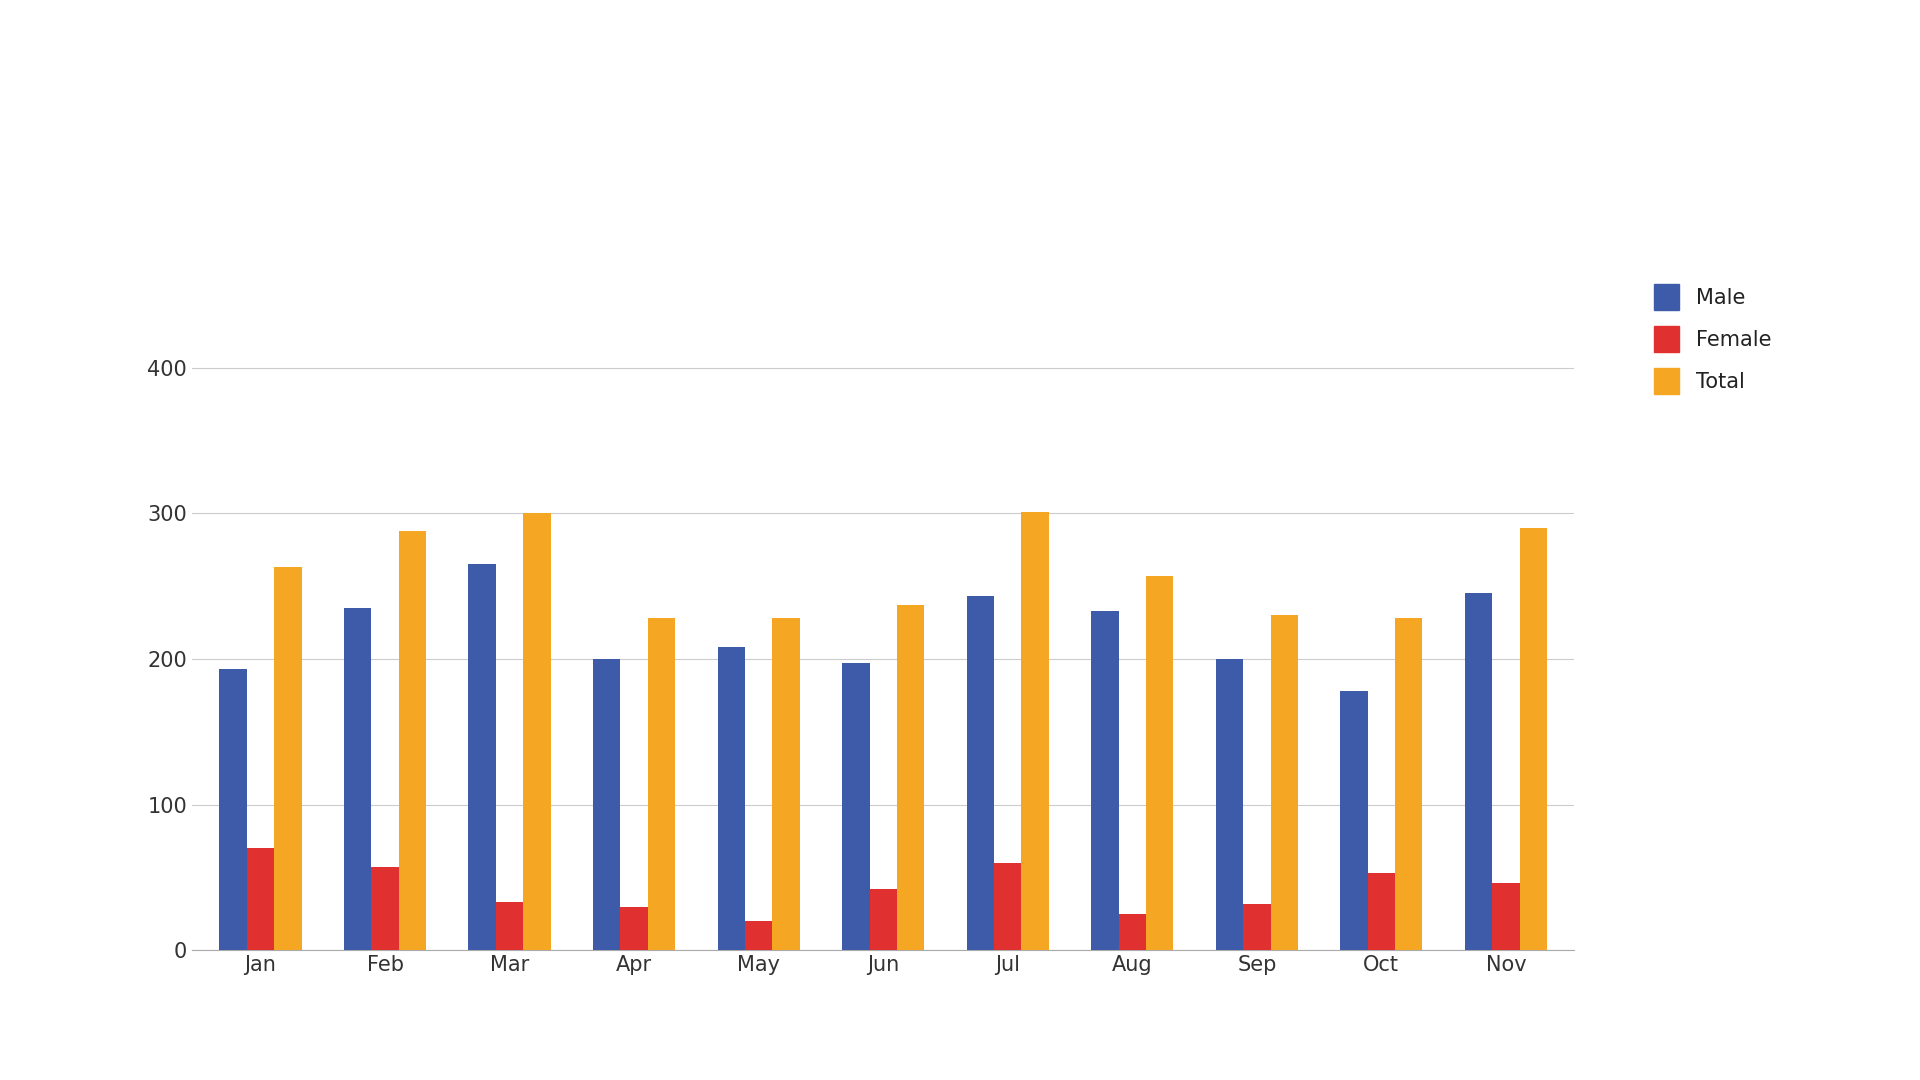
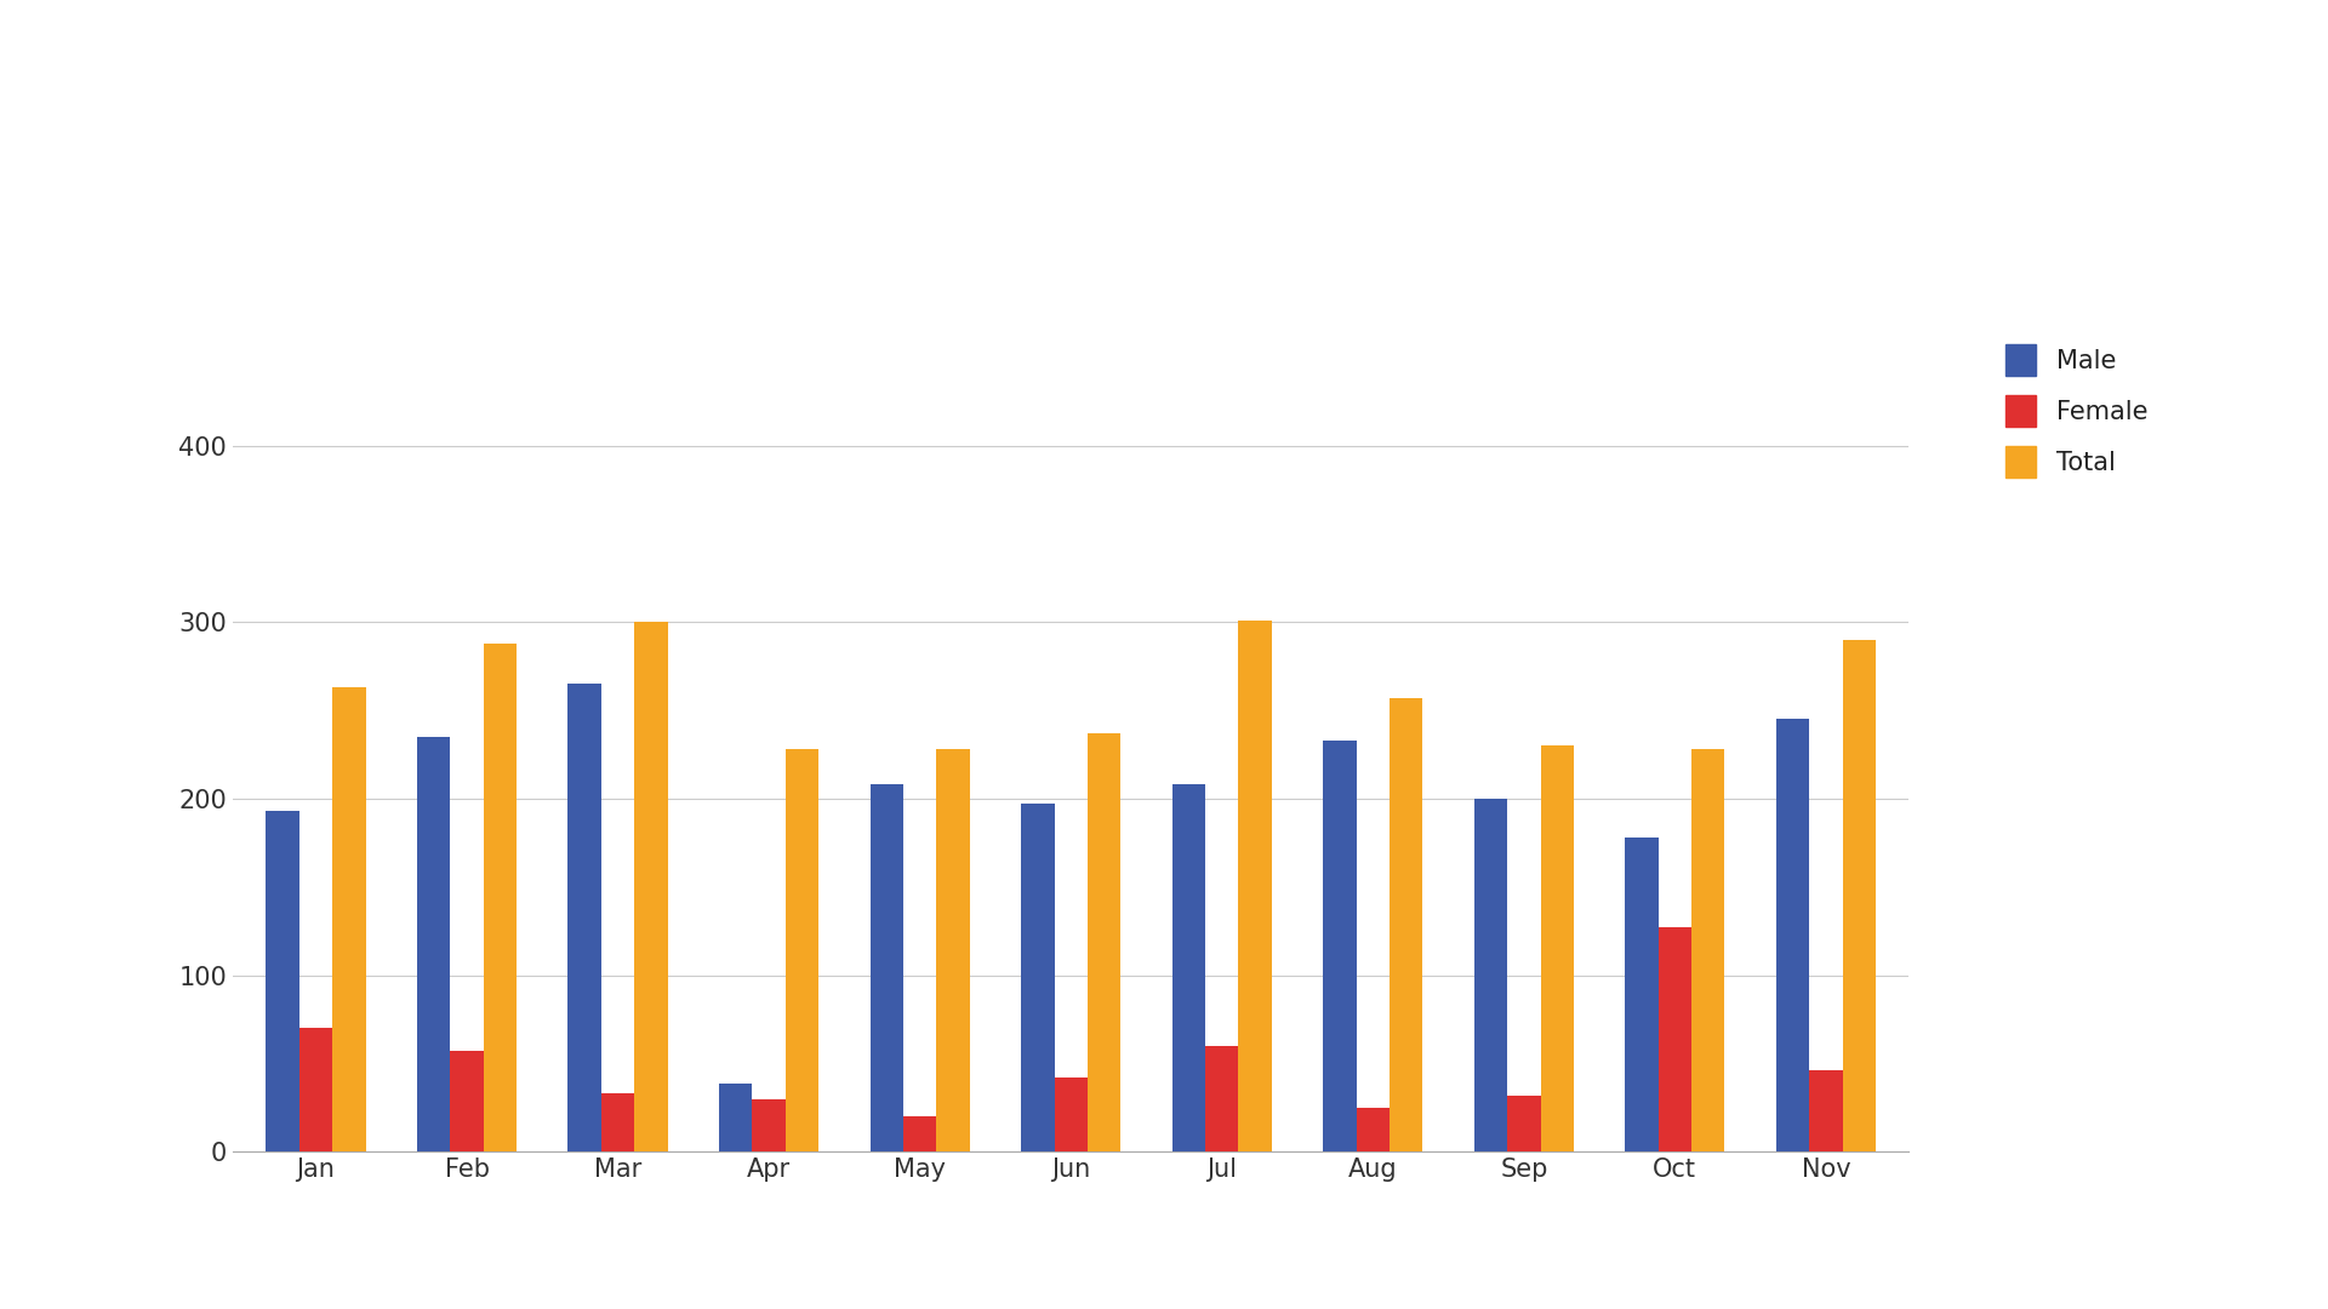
Male/Apr: 200 -> 39
Male/Jul: 243 -> 208
Female/Oct: 53 -> 127
